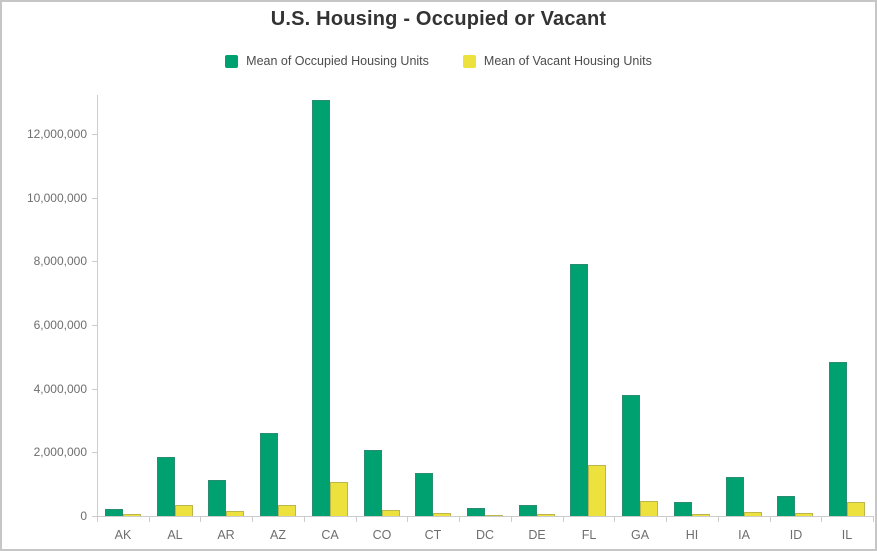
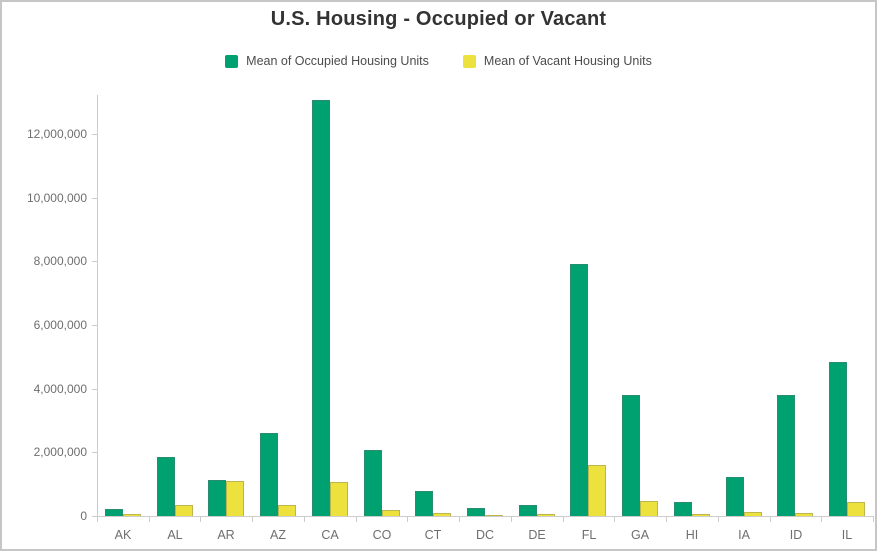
Mean of Vacant Housing Units/AR: 200000 -> 1100000
Mean of Occupied Housing Units/CT: 1400000 -> 800000
Mean of Occupied Housing Units/ID: 600000 -> 3800000
